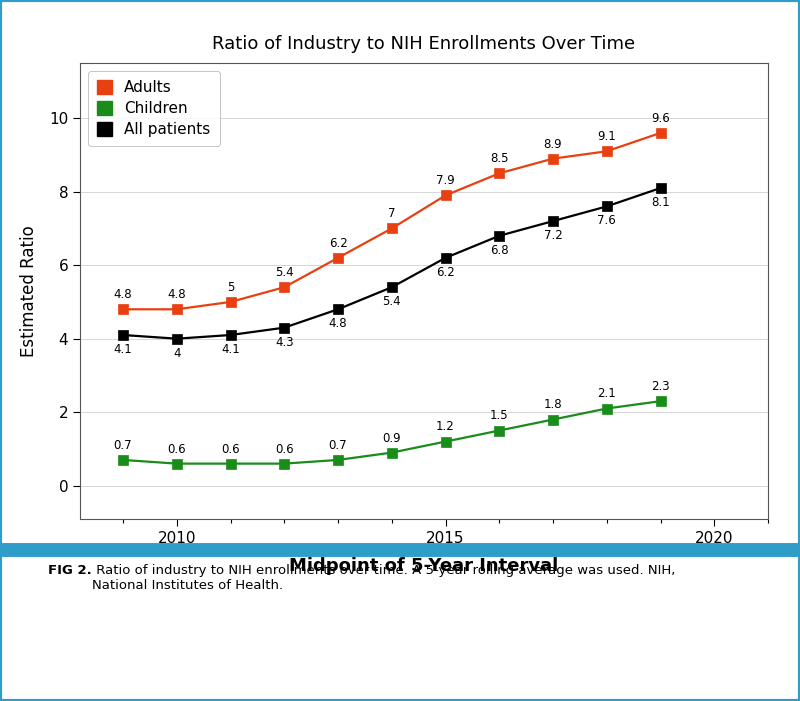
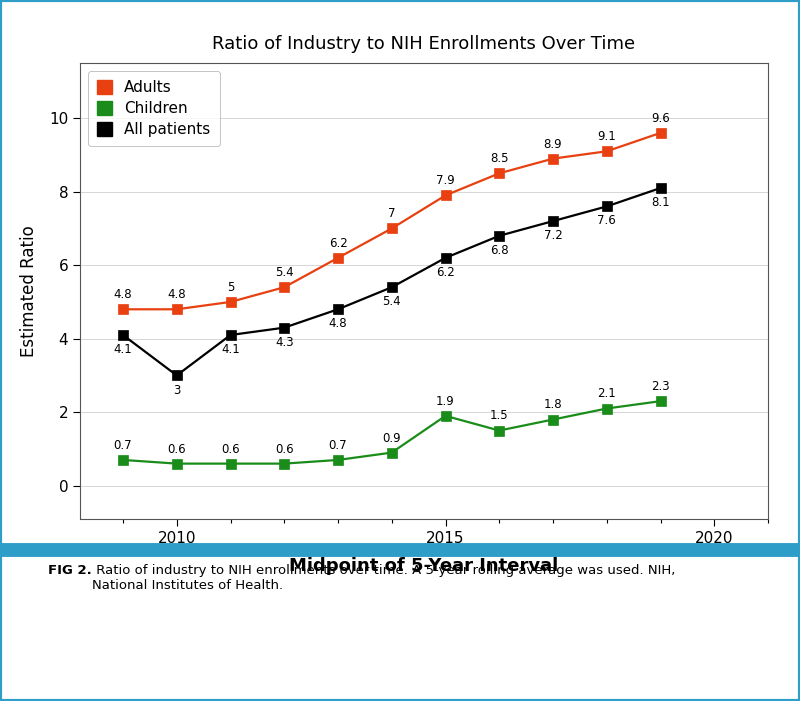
All patients/2010: 4 -> 3
Children/2015: 1.2 -> 1.9
